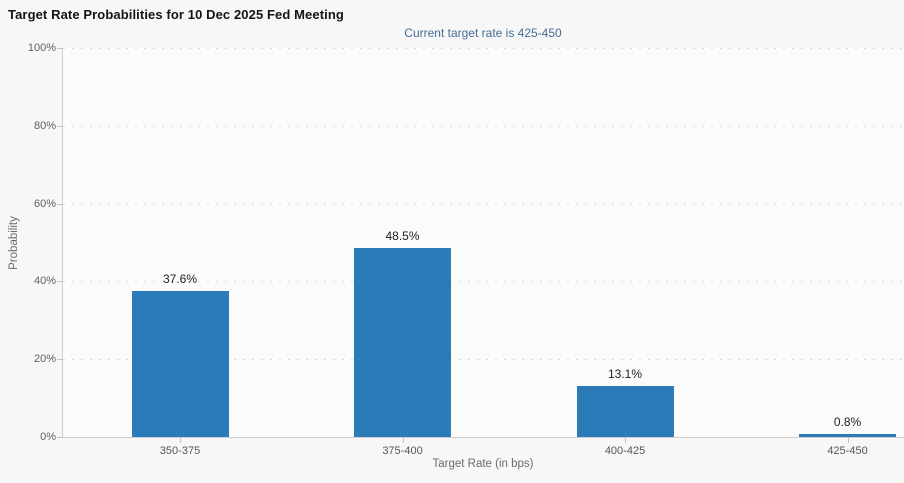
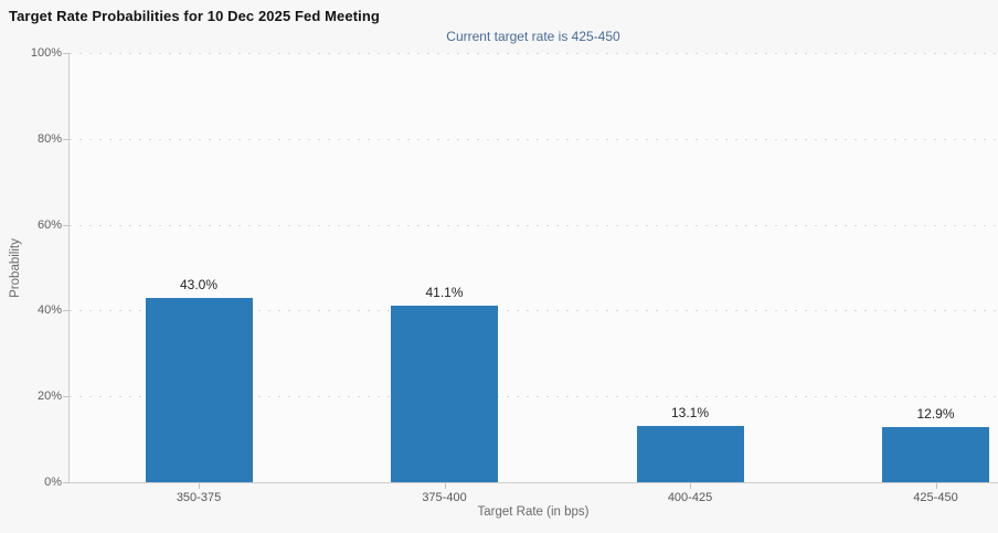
350-375: 37.6% -> 43.0%
375-400: 48.5% -> 41.1%
425-450: 0.8% -> 12.9%
